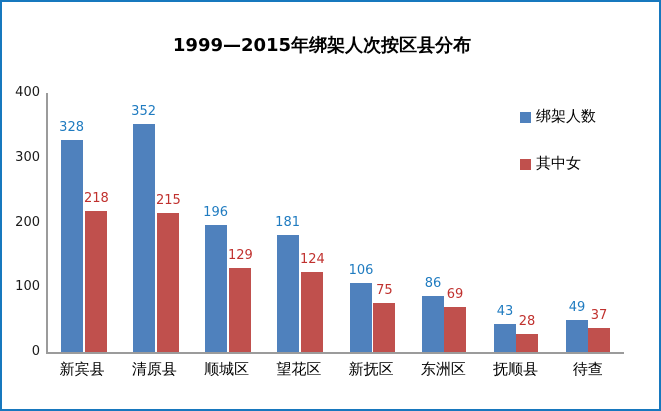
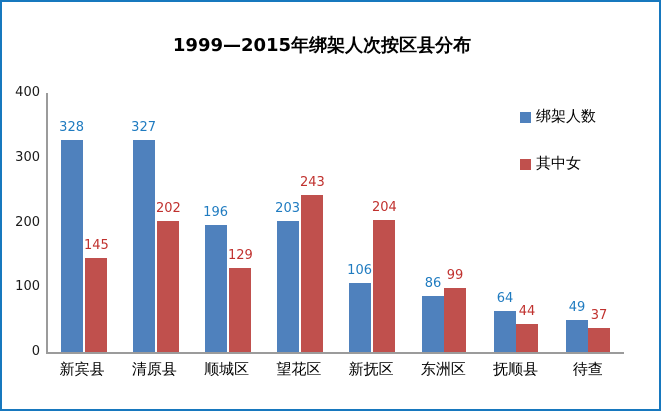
其中女/新宾县: 218 -> 145
绑架人数/清原县: 352 -> 327
其中女/清原县: 215 -> 202
绑架人数/望花区: 181 -> 203
其中女/望花区: 124 -> 243
其中女/新抚区: 75 -> 204
其中女/东洲区: 69 -> 99
绑架人数/抚顺县: 43 -> 64
其中女/抚顺县: 28 -> 44
